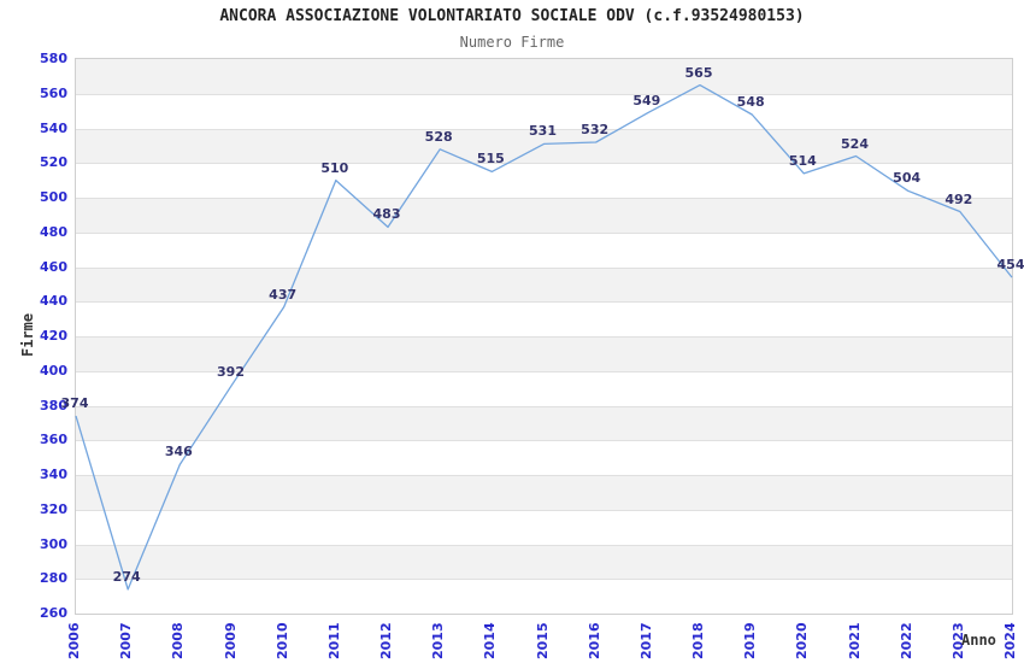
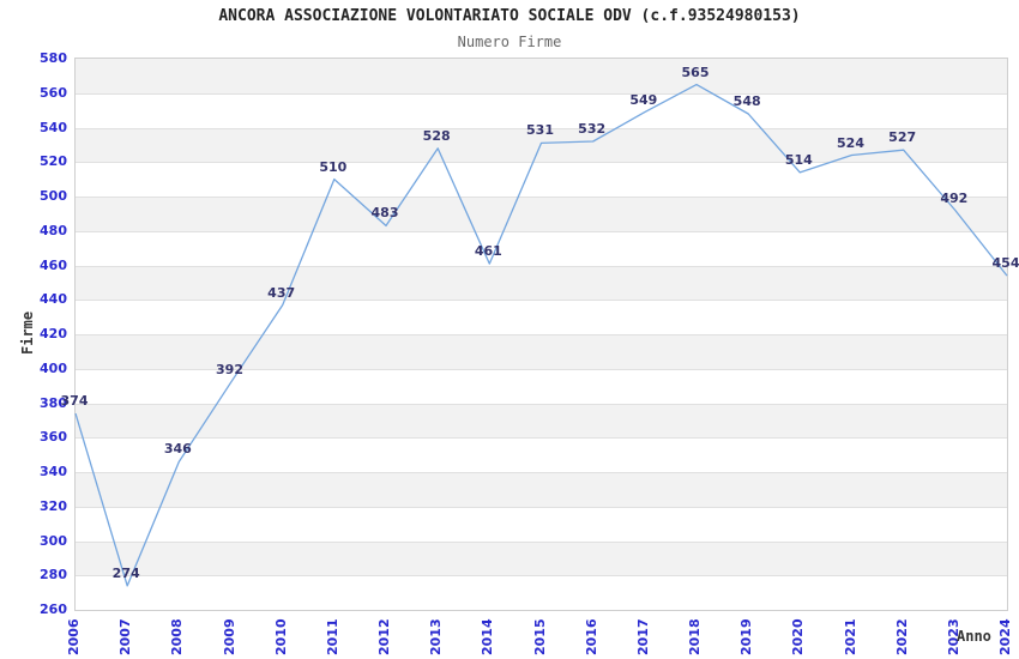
2014: 515 -> 461
2022: 504 -> 527
